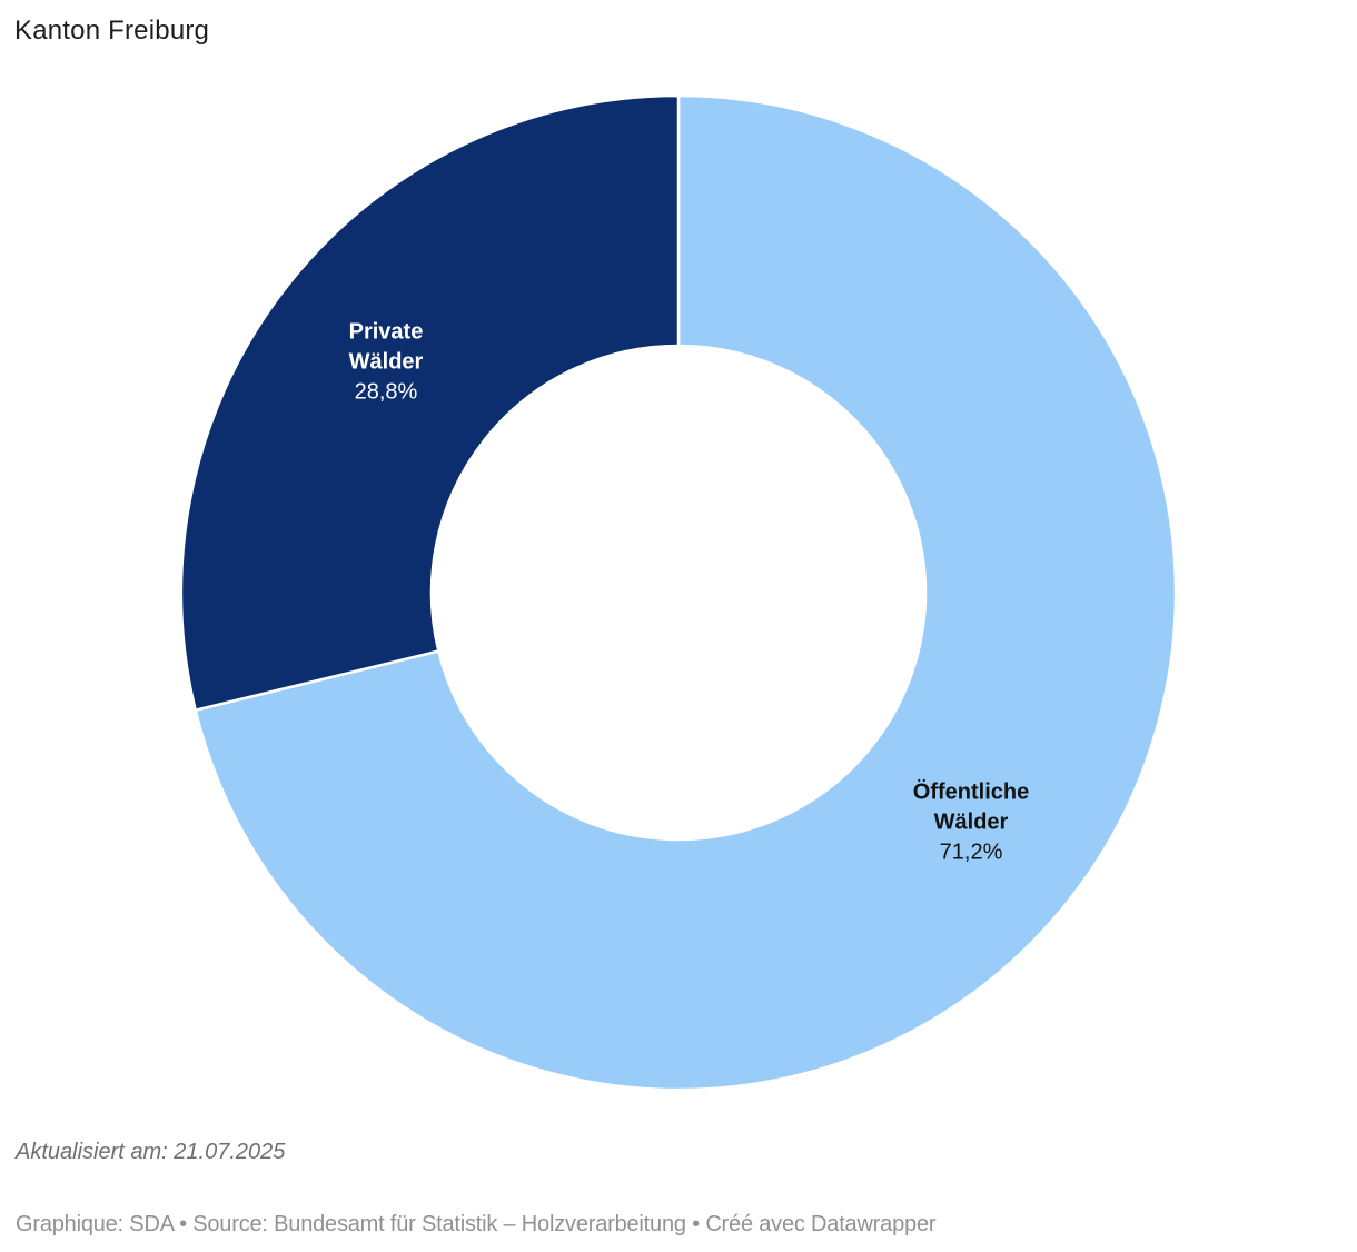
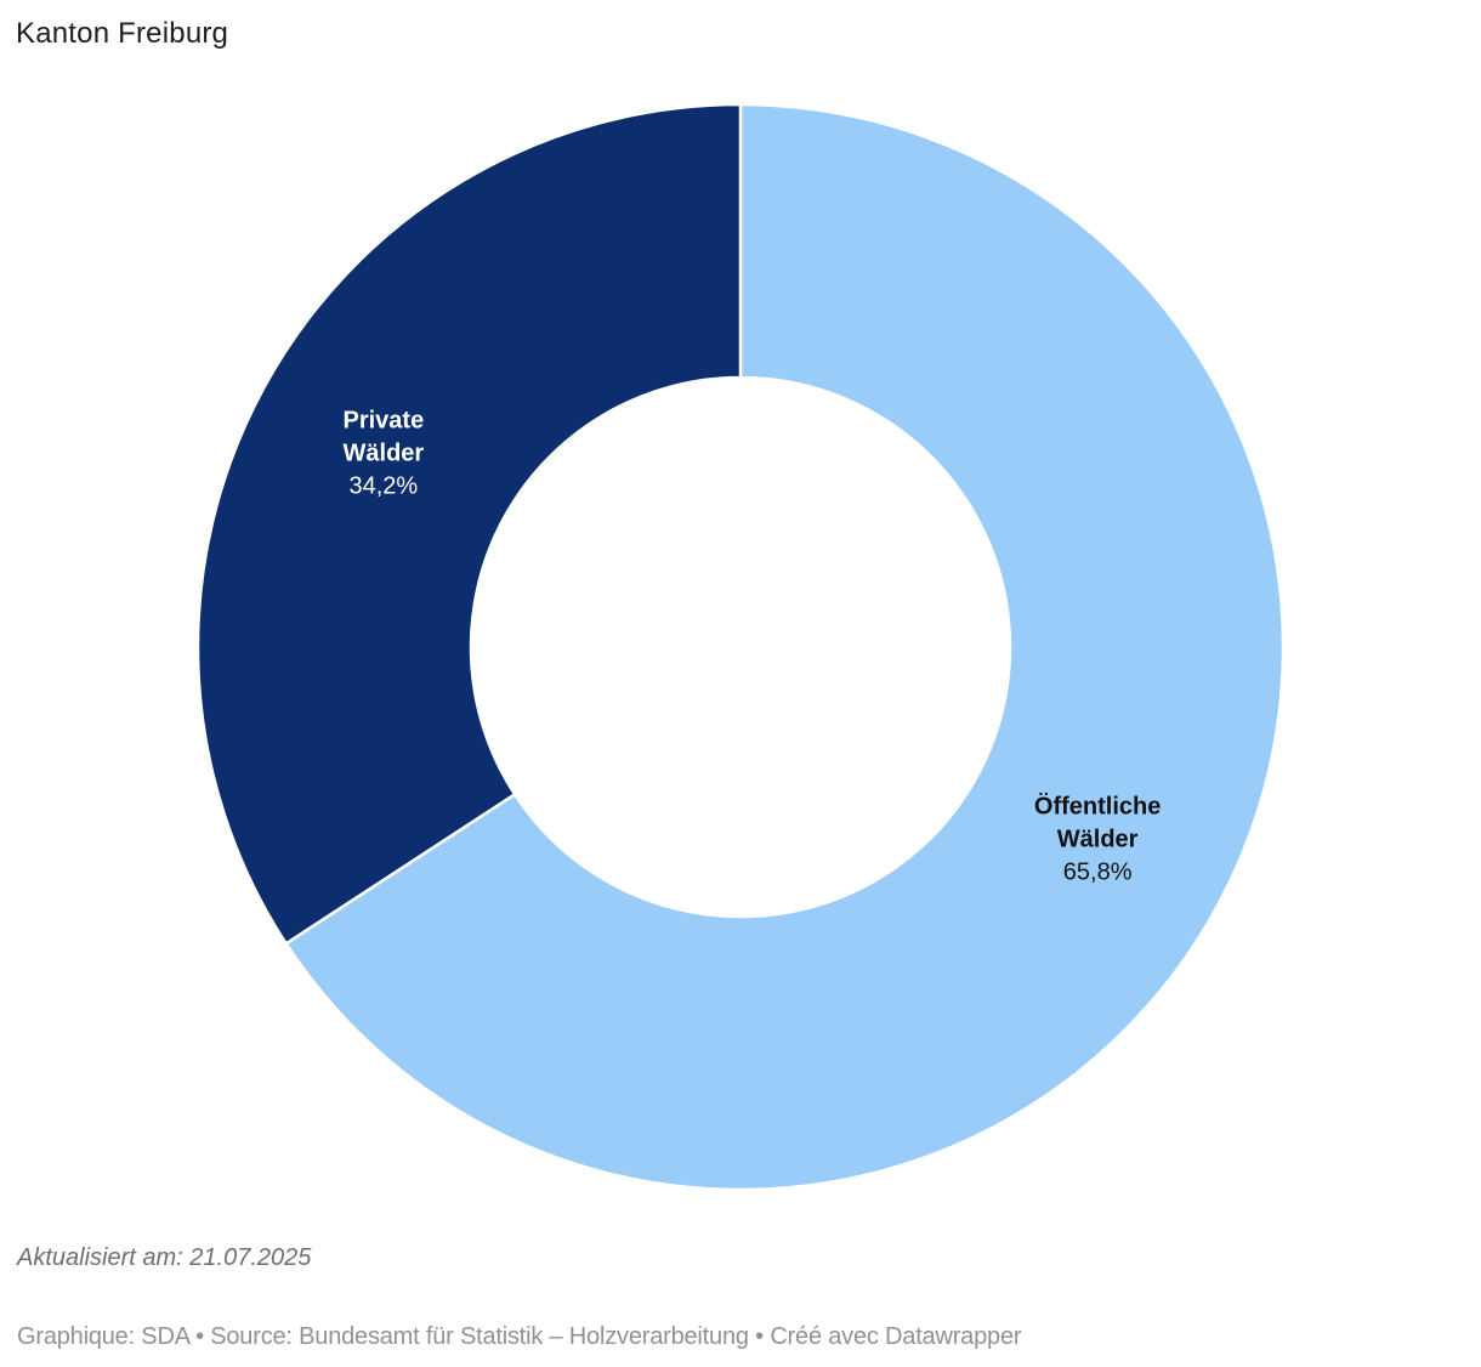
Öffentliche Wälder: 71,2% -> 65,8%
Private Wälder: 28,8% -> 34,2%
